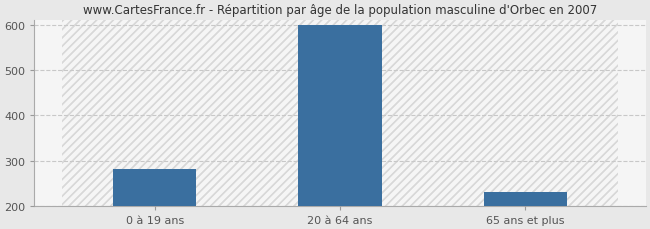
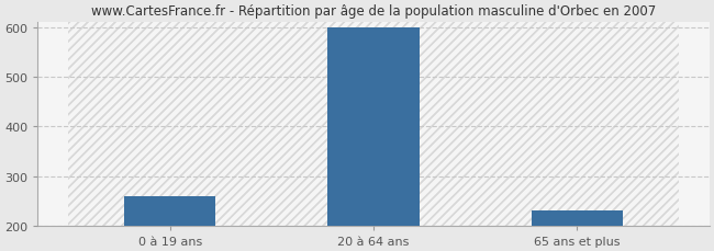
0 à 19 ans: 281 -> 260
